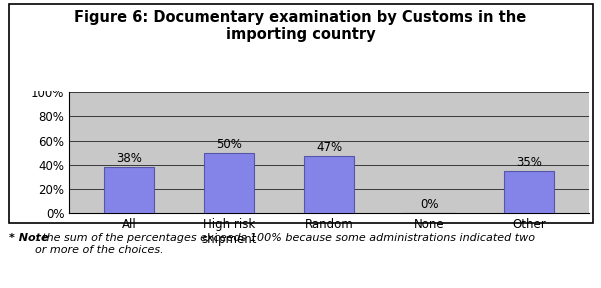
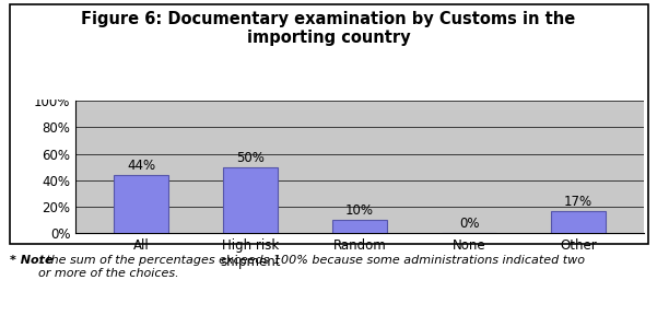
All: 38% -> 44%
Random: 47% -> 10%
Other: 35% -> 17%
